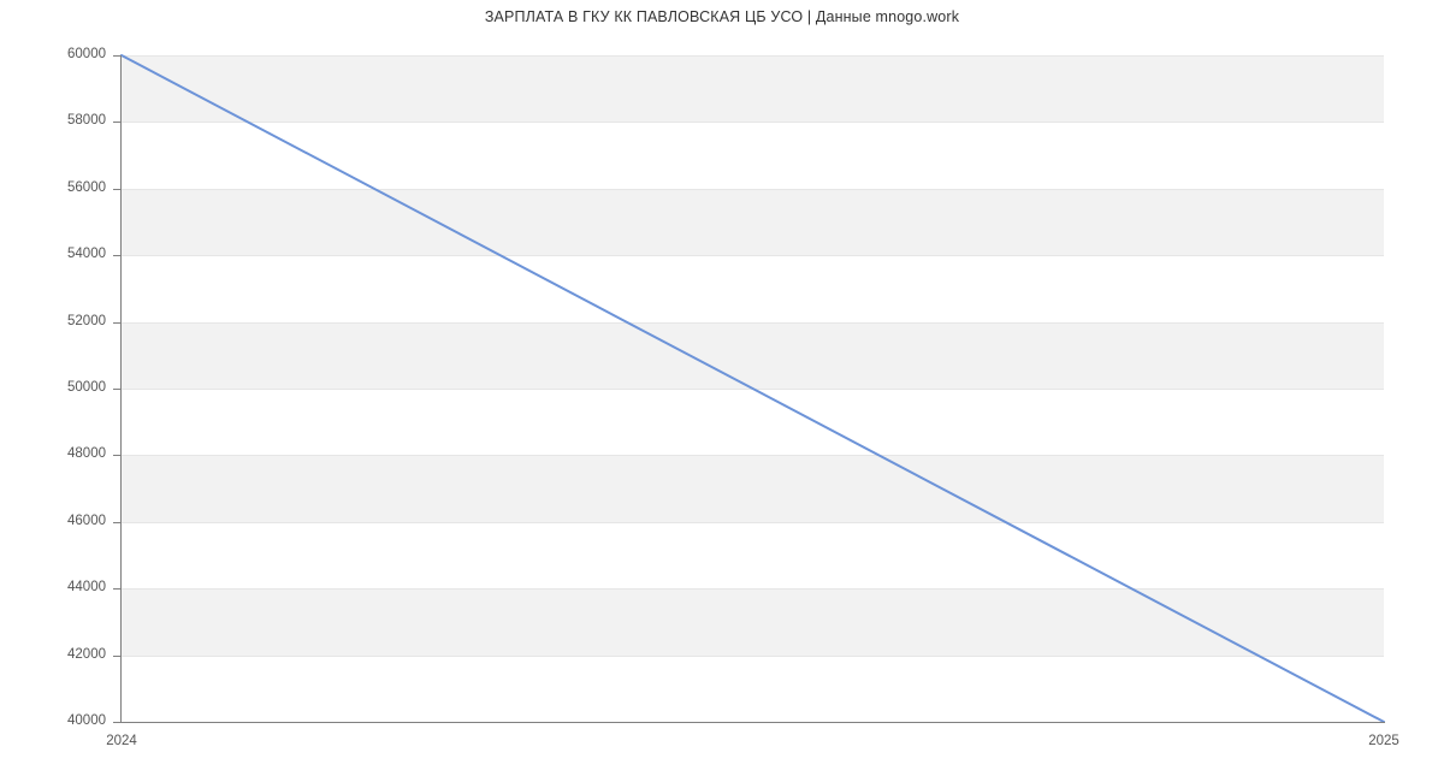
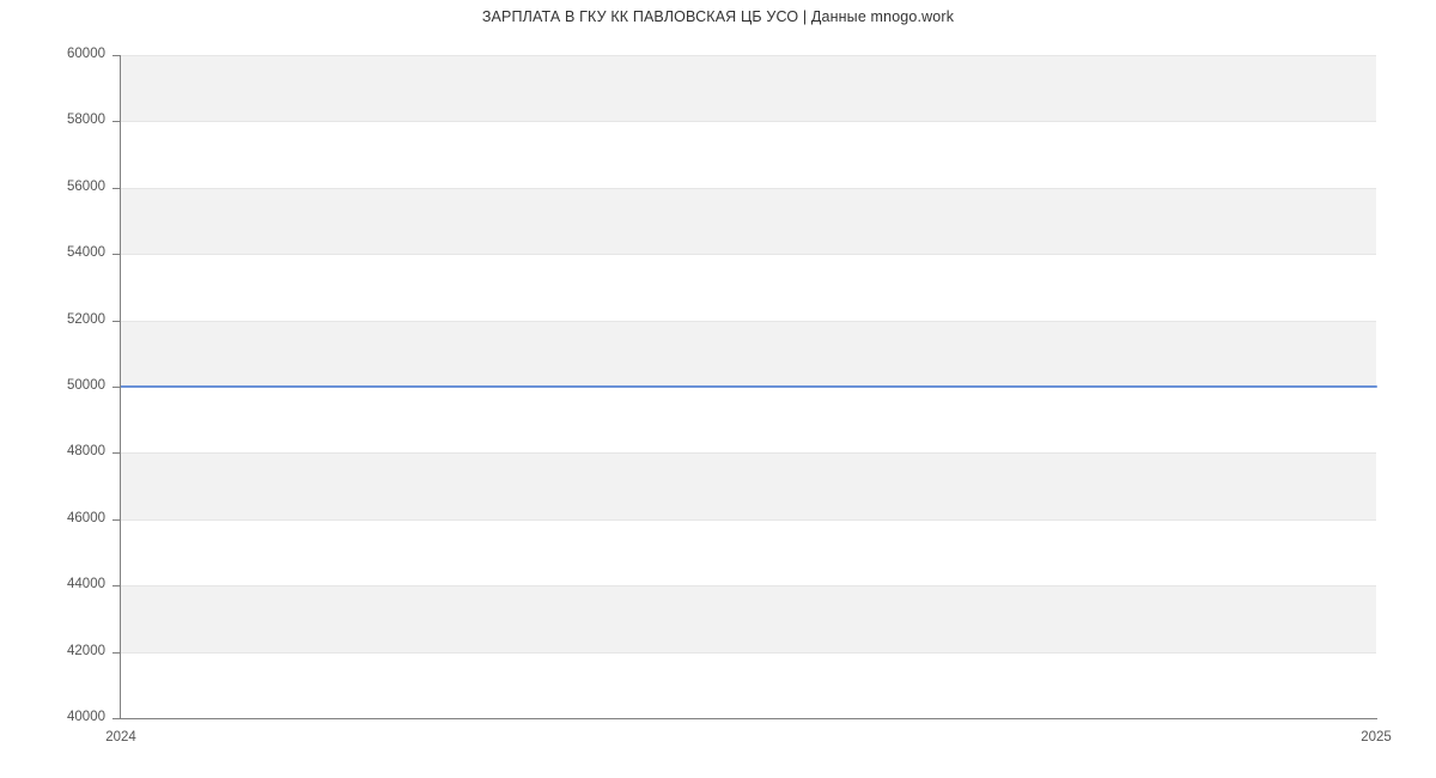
2024: 60000 -> 50000
2025: 40000 -> 50000
